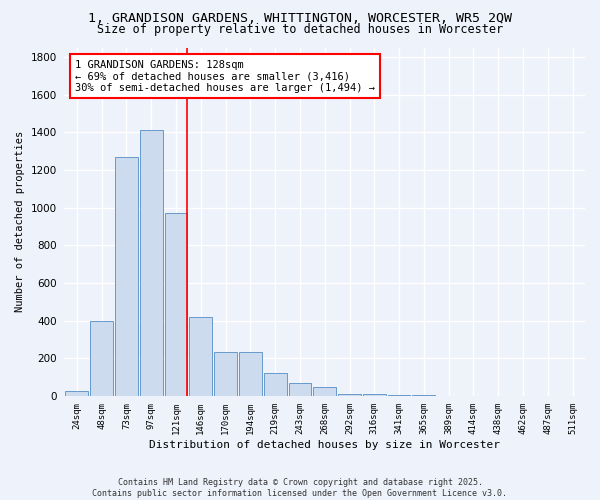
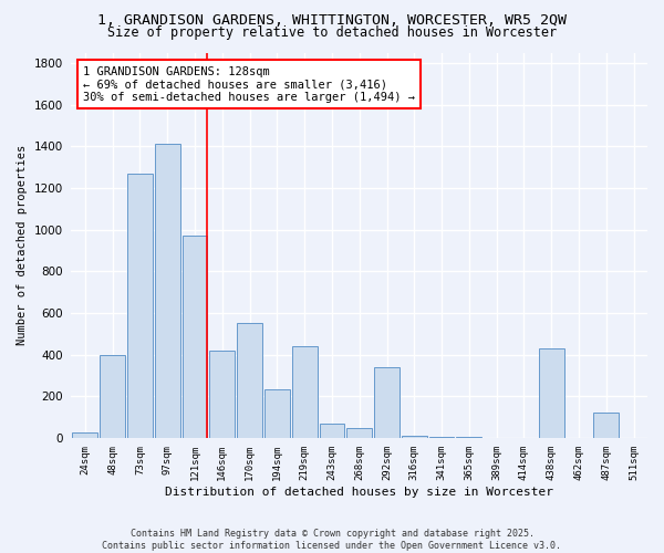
170sqm: 240 -> 550
219sqm: 120 -> 440
292sqm: 10 -> 340
438sqm: 0 -> 430
487sqm: 0 -> 120
